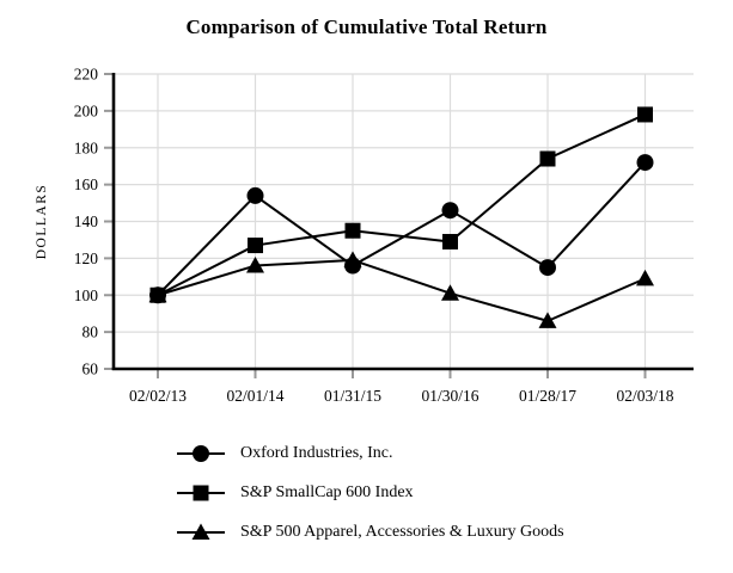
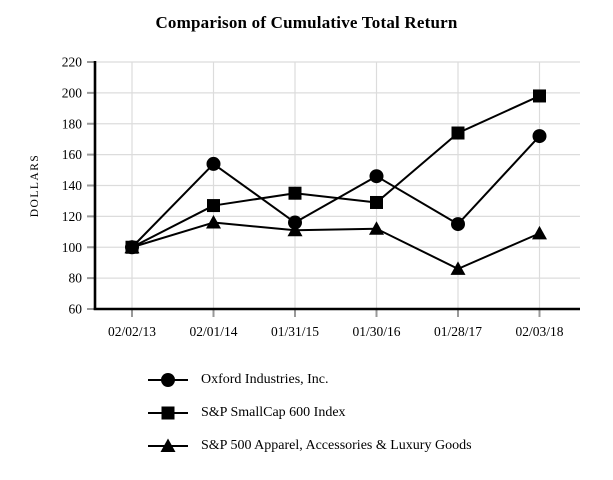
S&P 500 Apparel, Accessories & Luxury Goods/01/31/15: 119 -> 111
S&P 500 Apparel, Accessories & Luxury Goods/01/30/16: 101 -> 112
